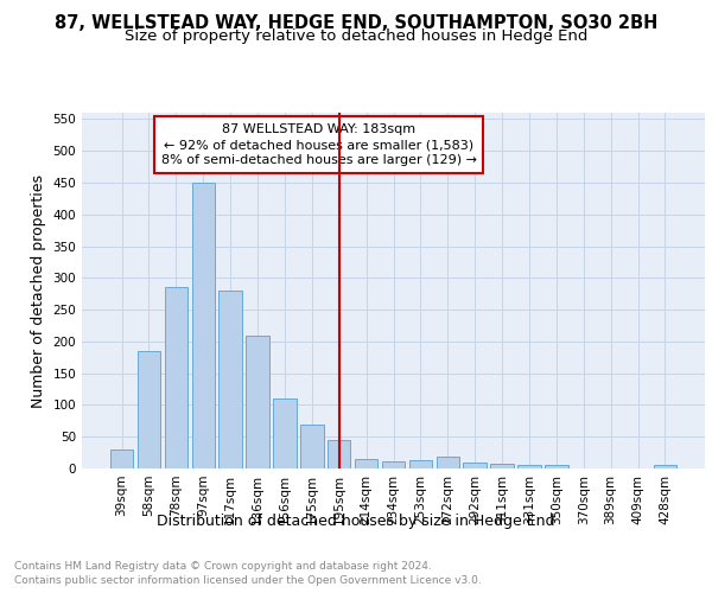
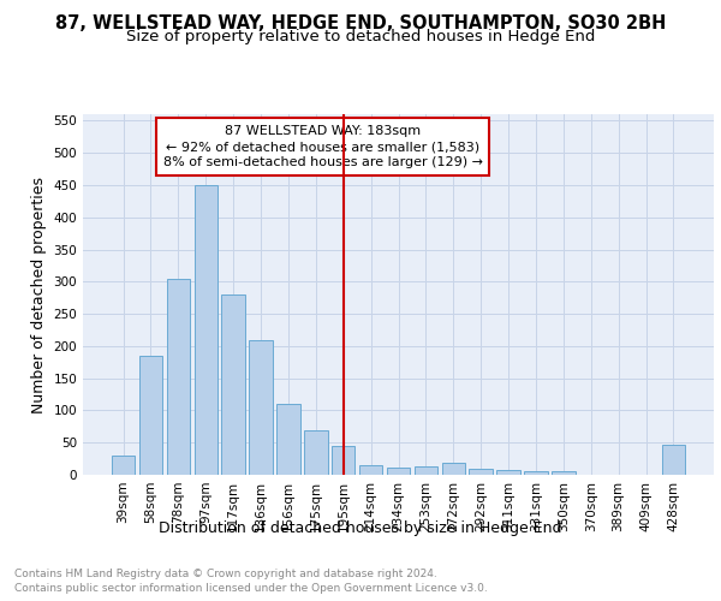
78sqm: 285 -> 304
428sqm: 5 -> 46
